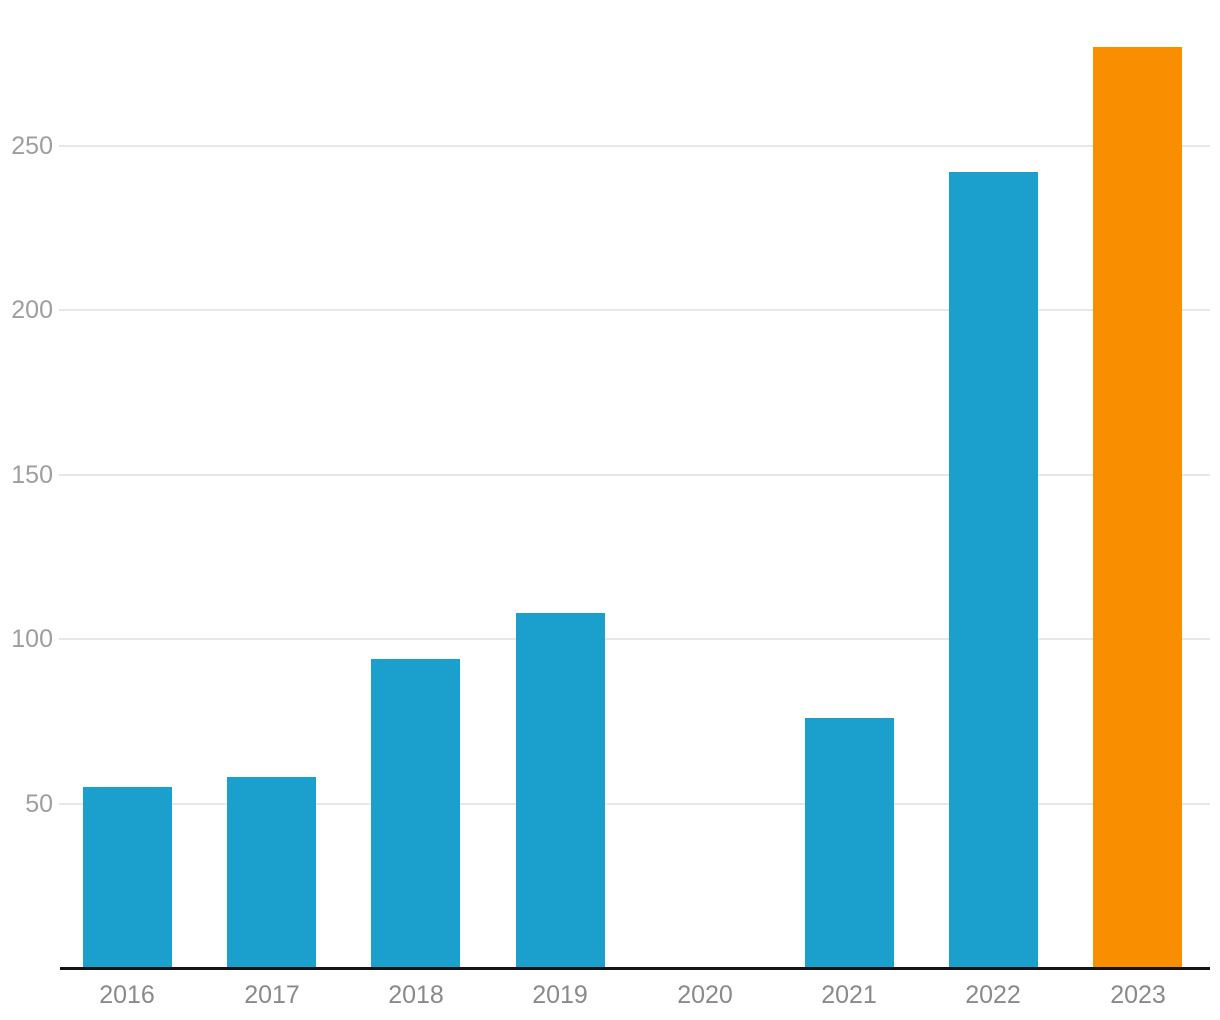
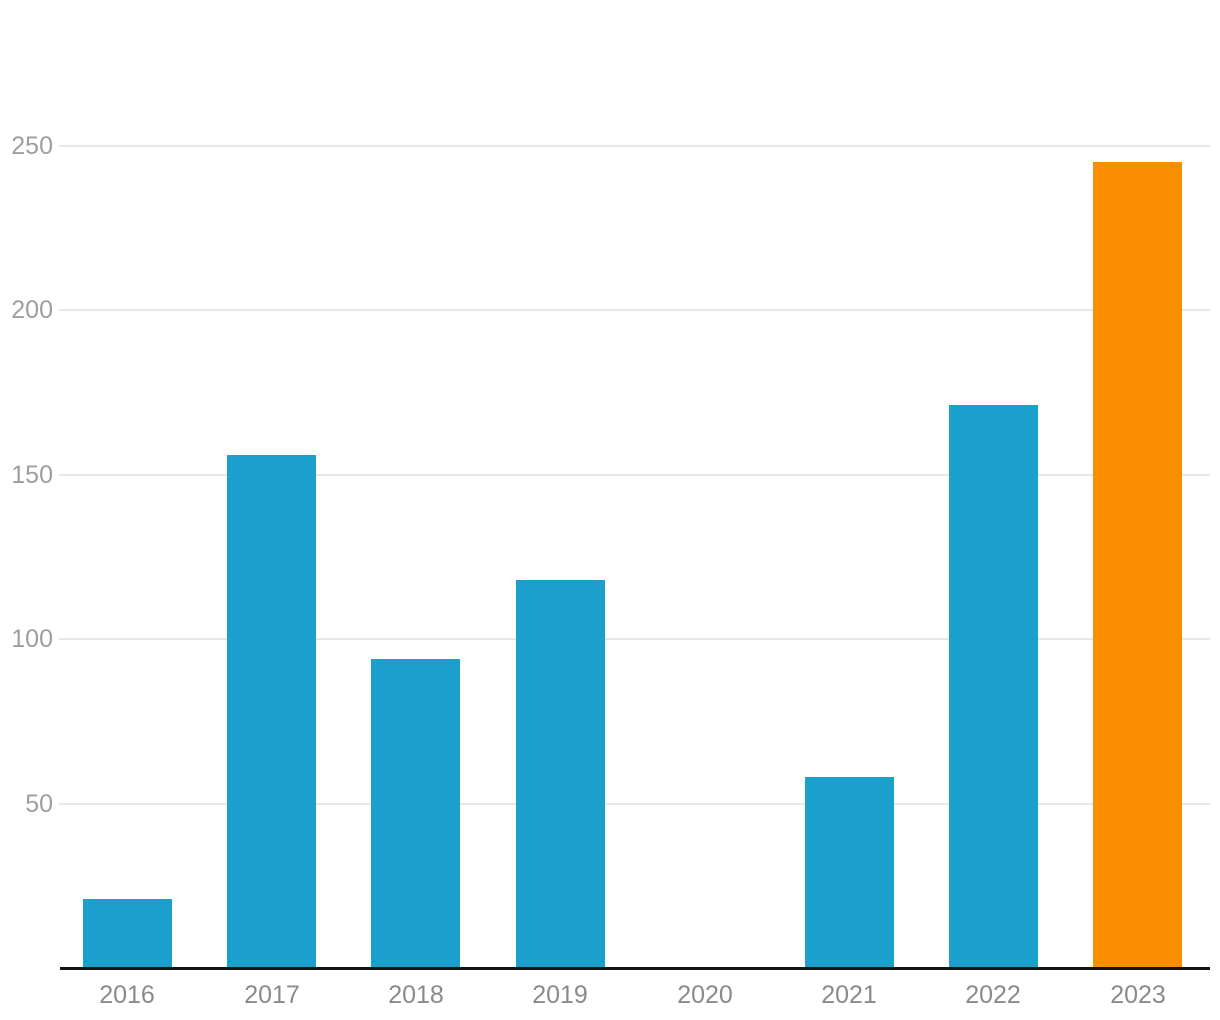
2016: 55 -> 21
2017: 58 -> 156
2019: 108 -> 118
2021: 76 -> 58
2022: 242 -> 171
2023: 280 -> 245
